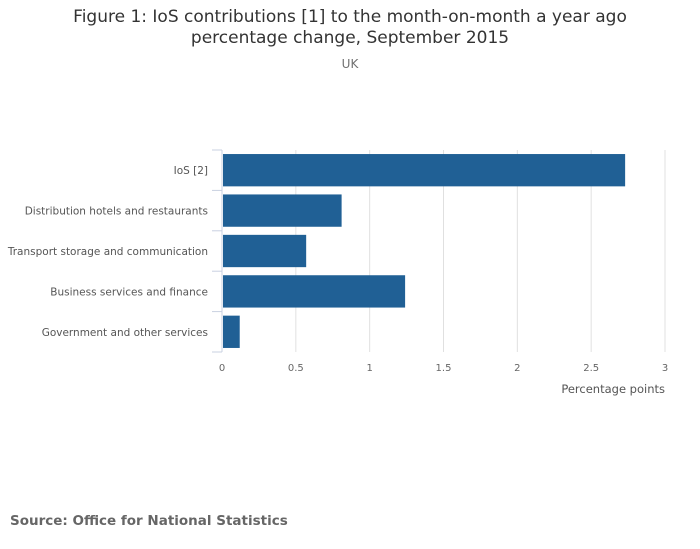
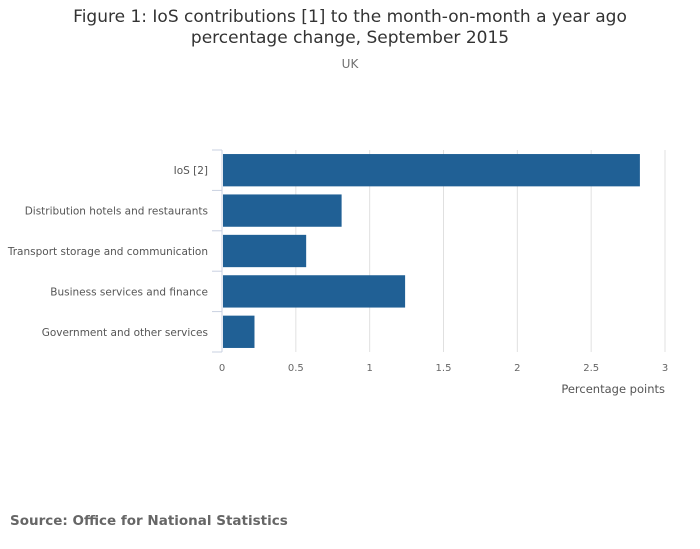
IoS [2]: 2.73 -> 2.83
Government and other services: 0.12 -> 0.22
